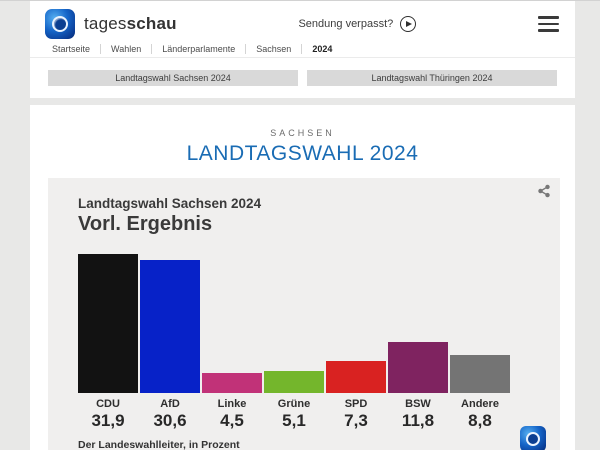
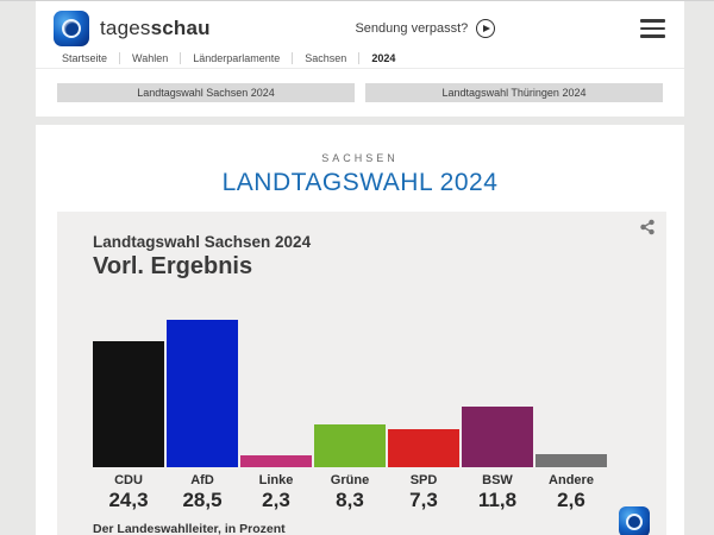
CDU: 31,9 -> 24,3
AfD: 30,6 -> 28,5
Linke: 4,5 -> 2,3
Grüne: 5,1 -> 8,3
Andere: 8,8 -> 2,6
